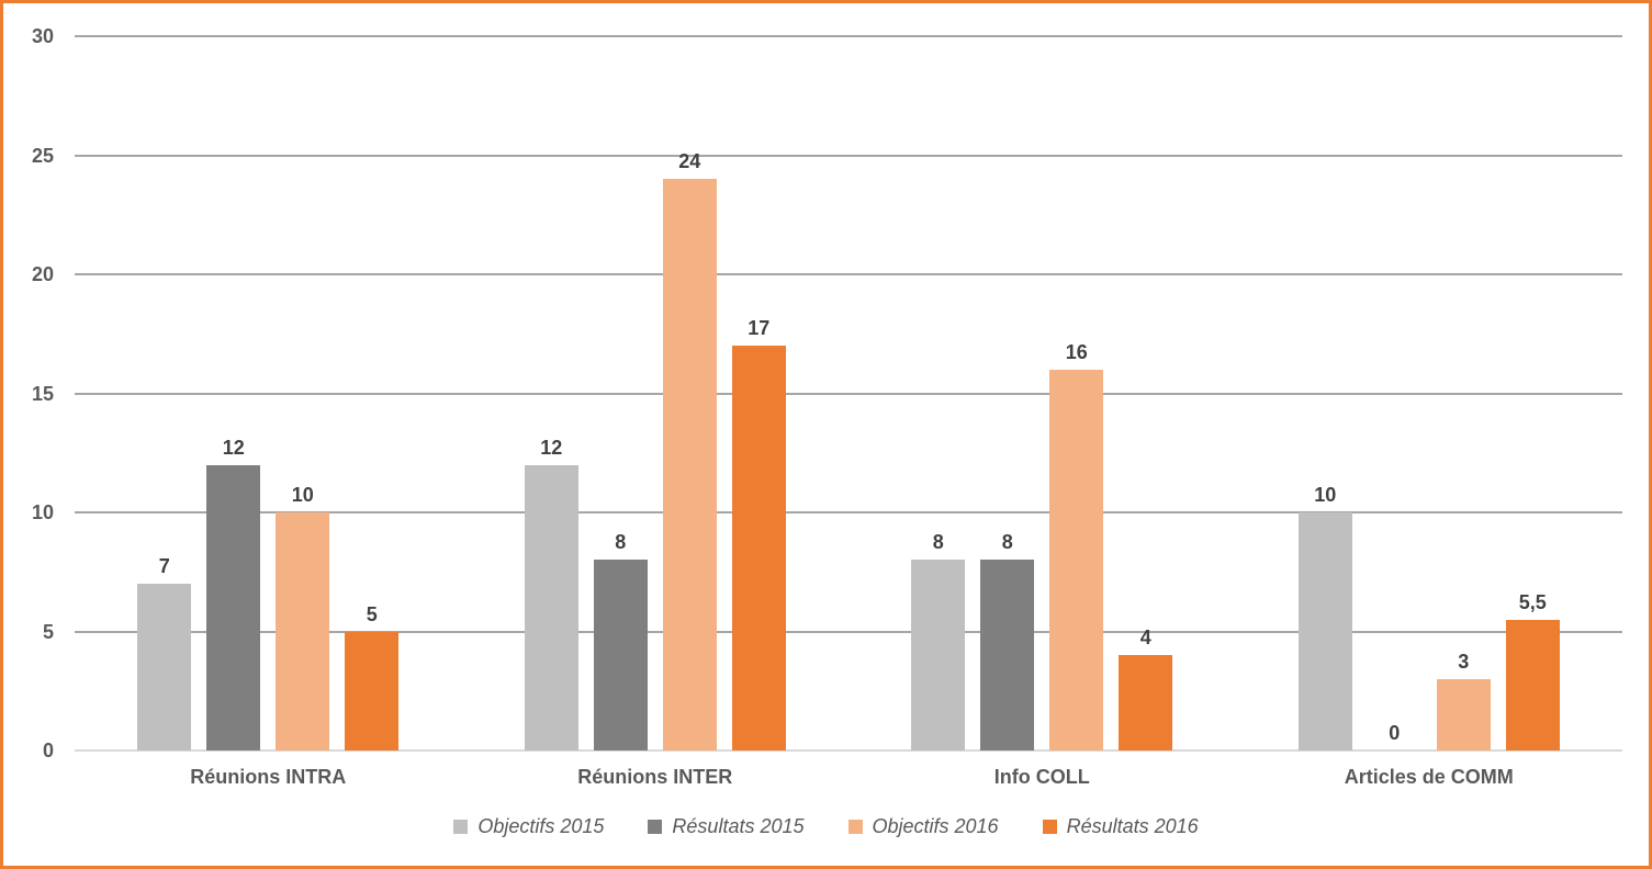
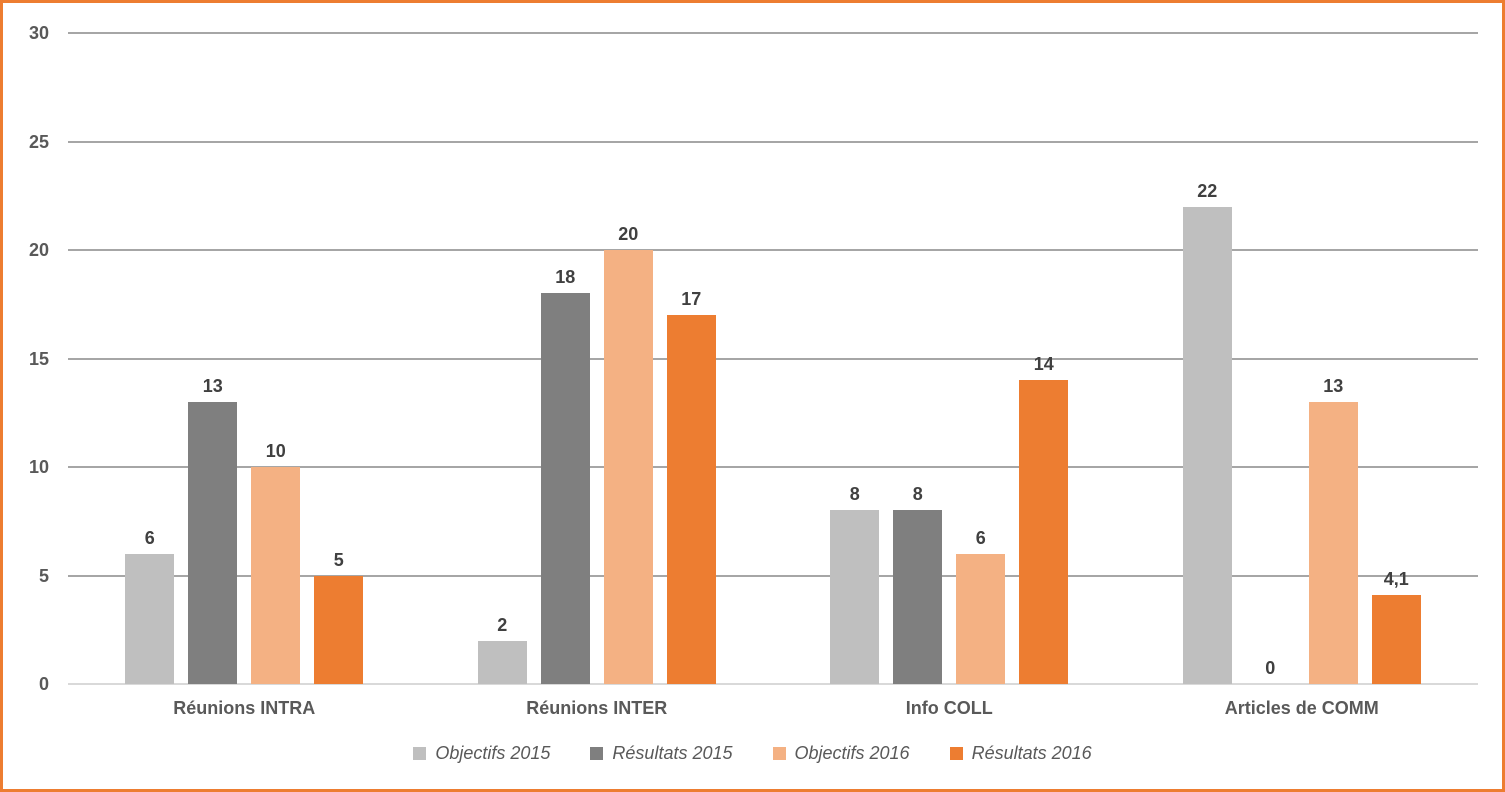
Objectifs 2015/Réunions INTRA: 7 -> 6
Résultats 2015/Réunions INTRA: 12 -> 13
Objectifs 2015/Réunions INTER: 12 -> 2
Résultats 2015/Réunions INTER: 8 -> 18
Objectifs 2016/Réunions INTER: 24 -> 20
Objectifs 2016/Info COLL: 16 -> 6
Résultats 2016/Info COLL: 4 -> 14
Objectifs 2015/Articles de COMM: 10 -> 22
Objectifs 2016/Articles de COMM: 3 -> 13
Résultats 2016/Articles de COMM: 5,5 -> 4,1
